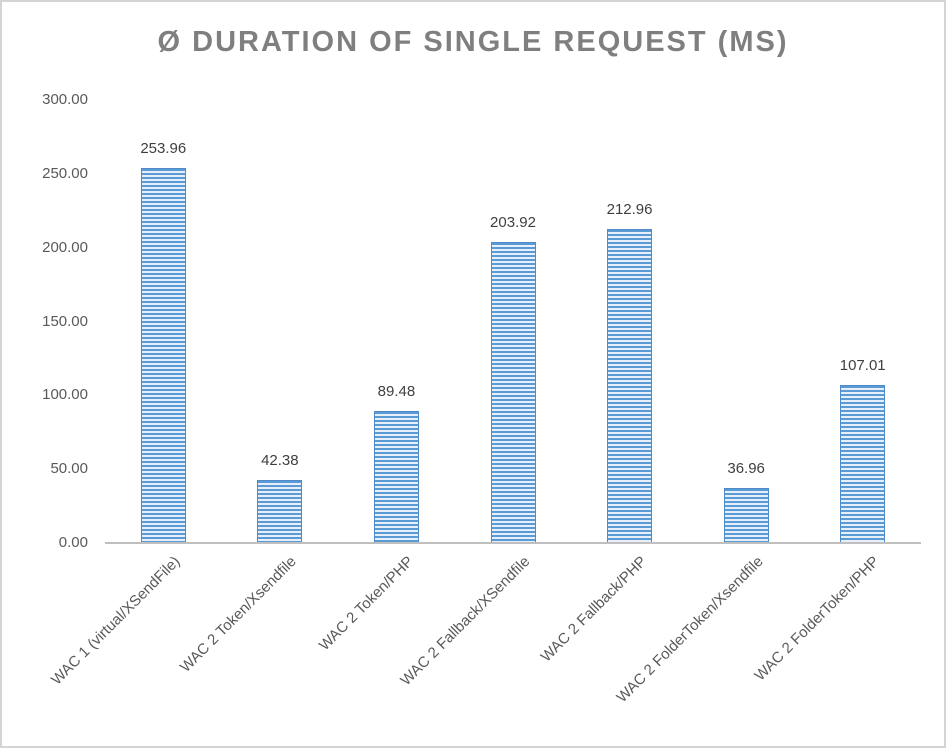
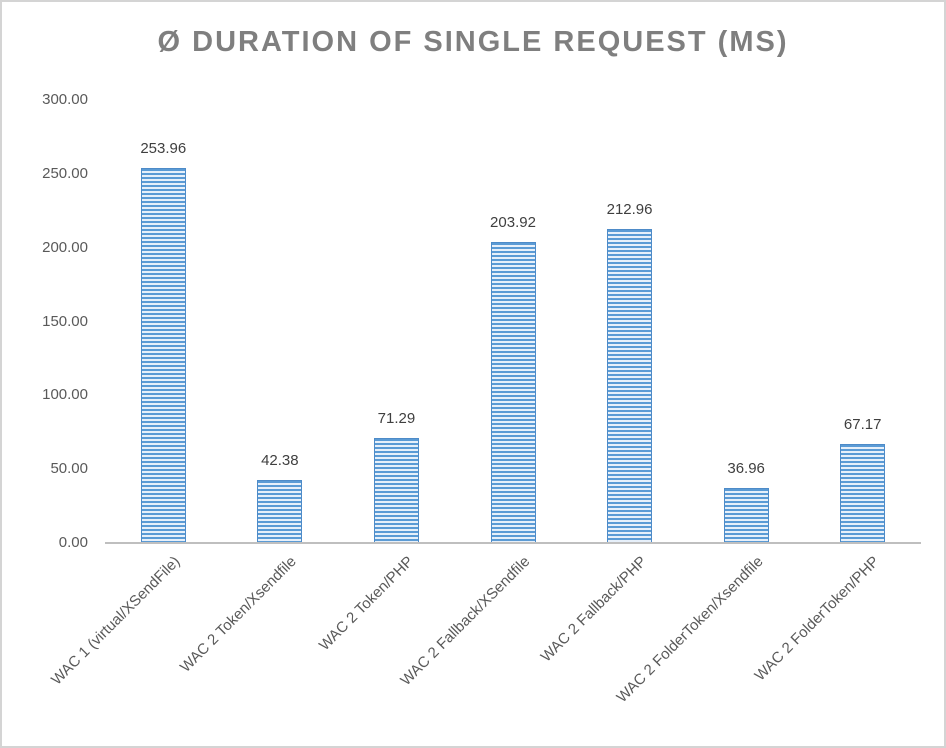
WAC 2 Token/PHP: 89.48 -> 71.29
WAC 2 FolderToken/PHP: 107.01 -> 67.17
